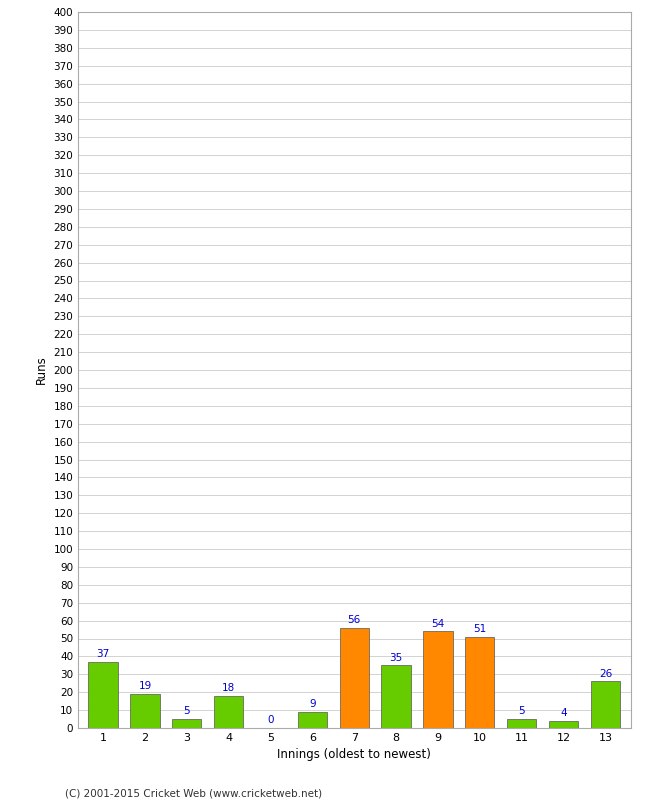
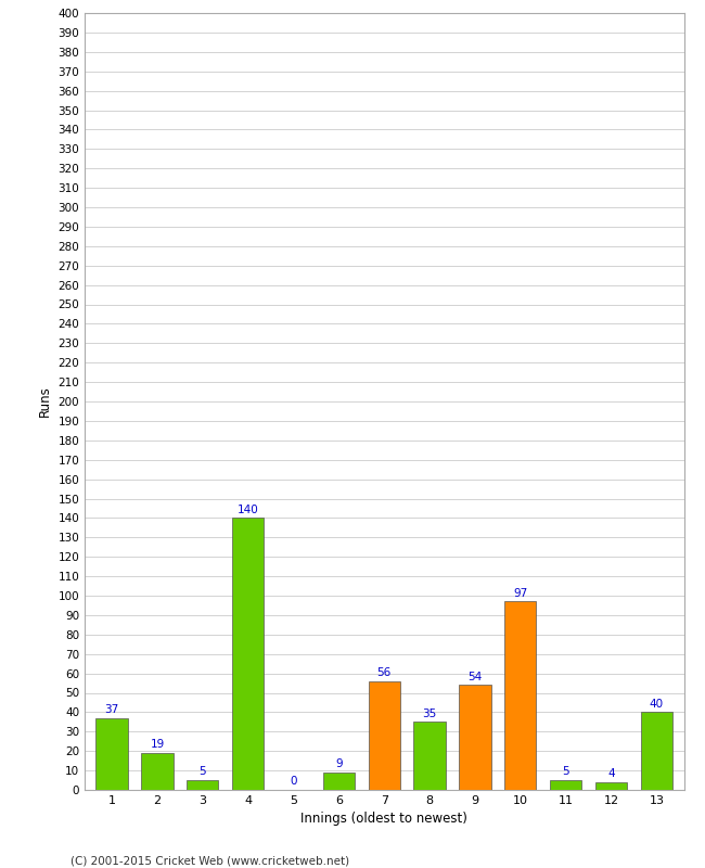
4: 18 -> 140
10: 51 -> 97
13: 26 -> 40
